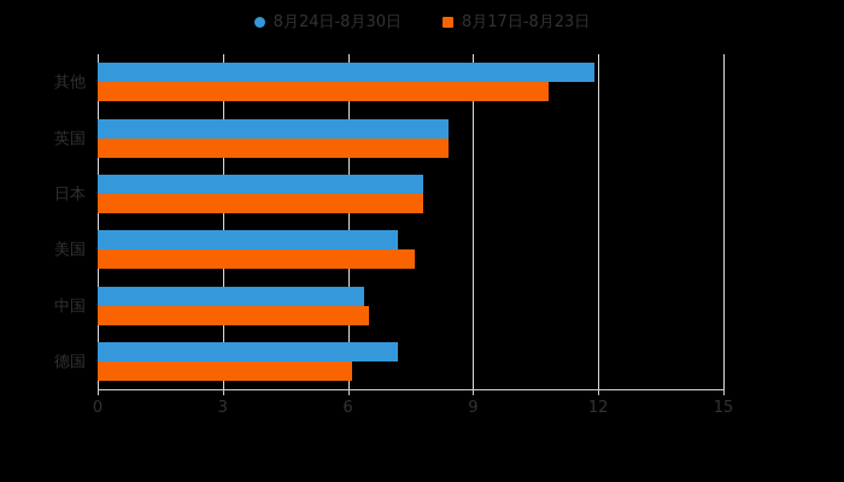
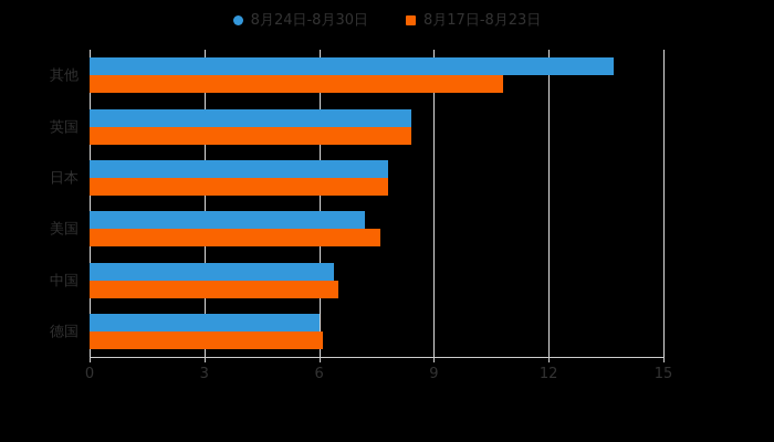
8月24日-8月30日/其他: 11.9 -> 13.7
8月24日-8月30日/德国: 7.2 -> 6.0
